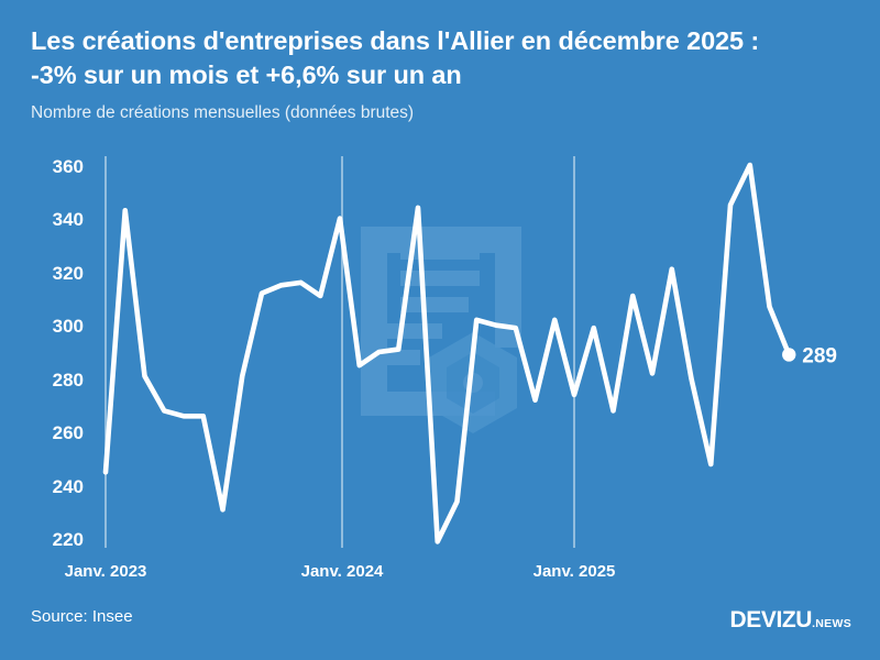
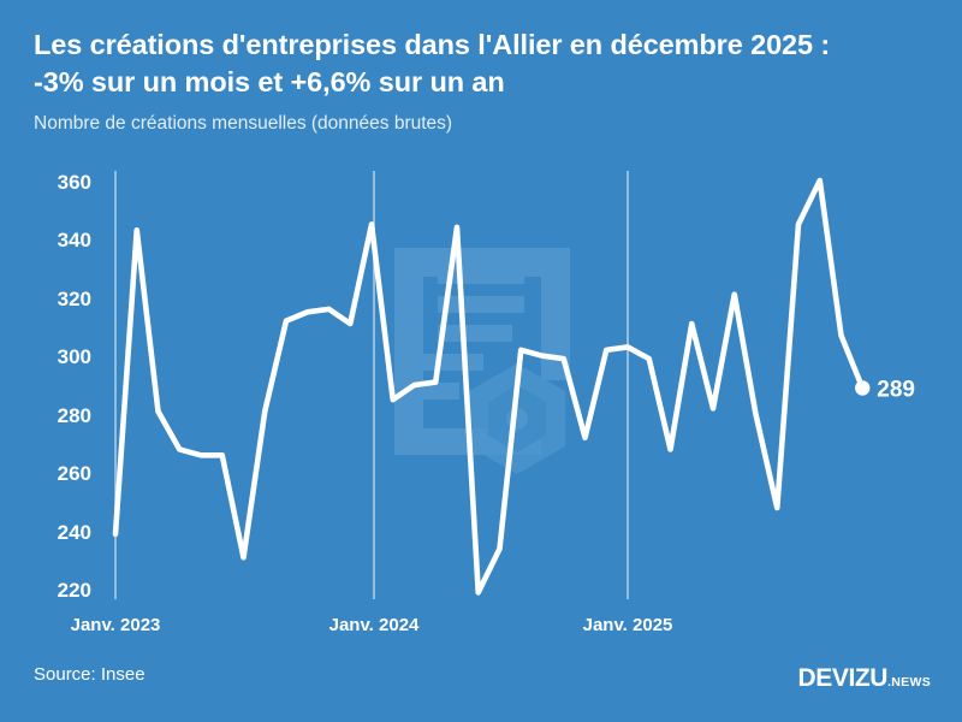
Janv. 2023: 245 -> 239
Janv. 2024: 340 -> 345
Janv. 2025: 274 -> 303
